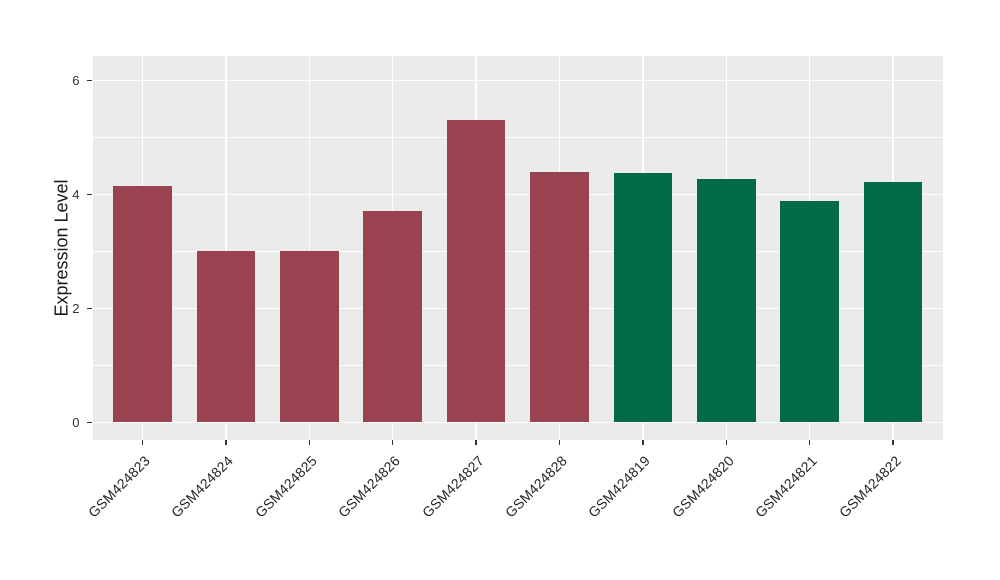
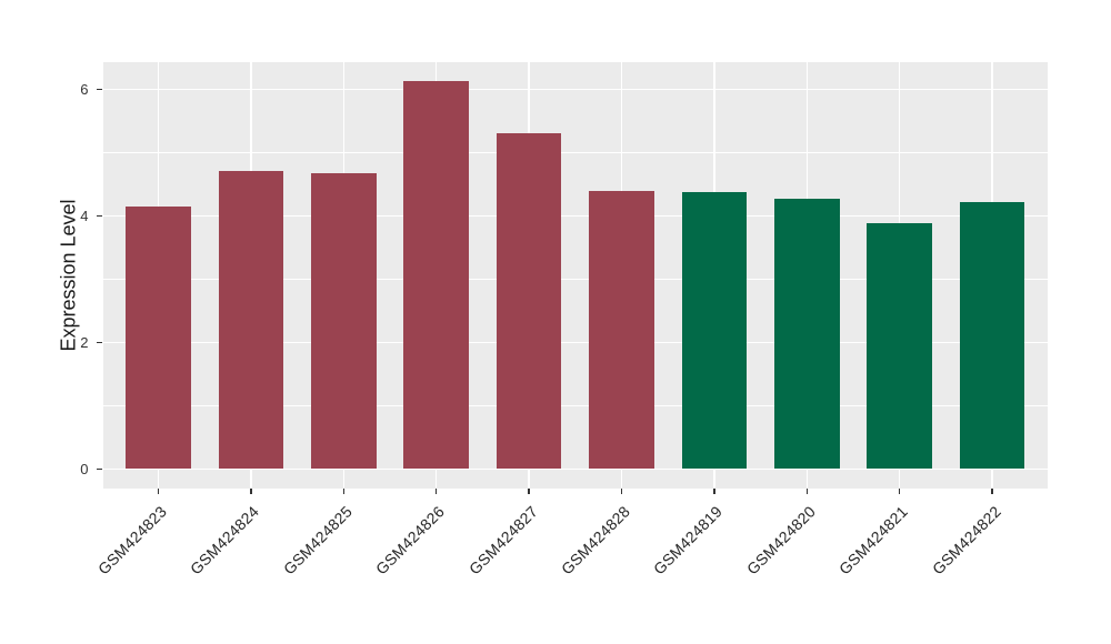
GSM424824: 3.0 -> 4.7
GSM424825: 3.0 -> 4.7
GSM424826: 3.7 -> 6.1
